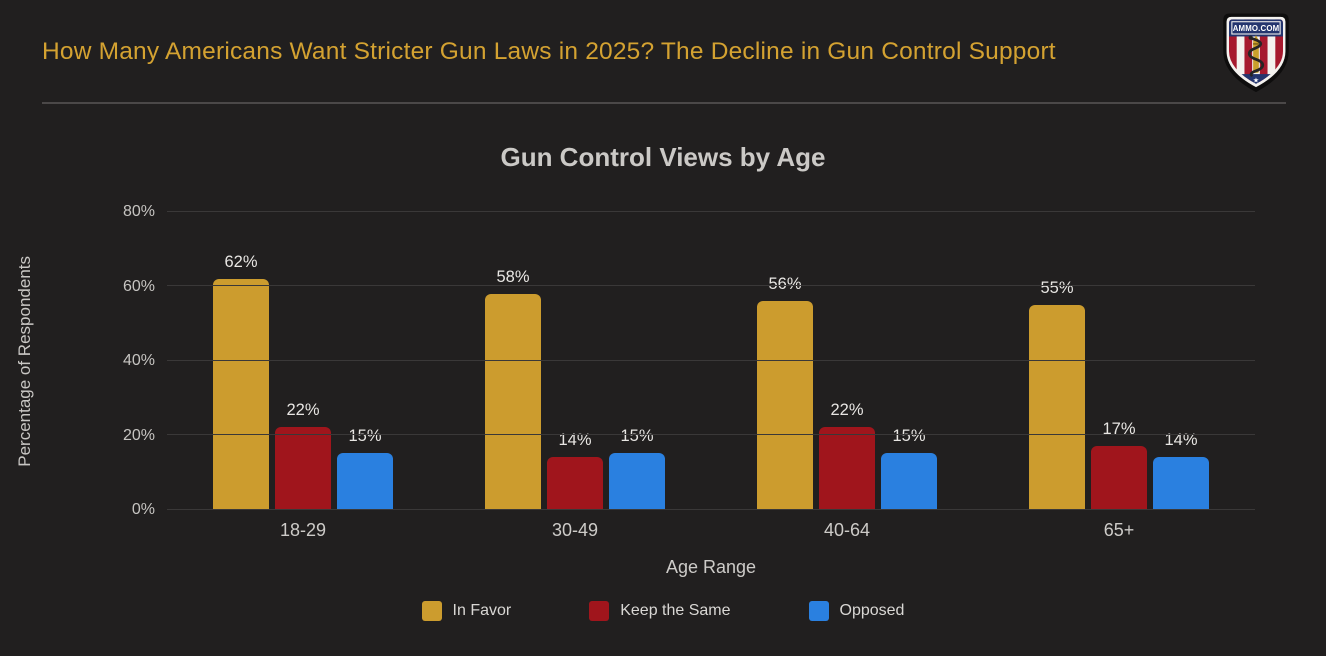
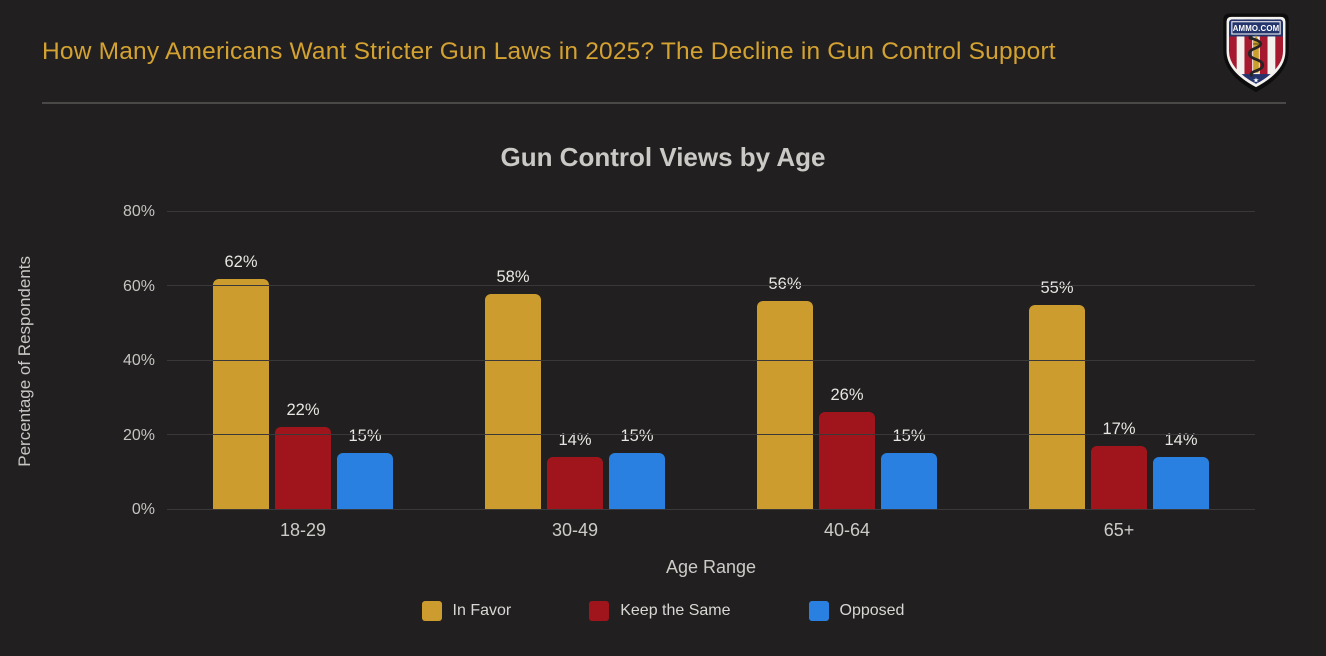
Keep the Same/40-64: 22% -> 26%
